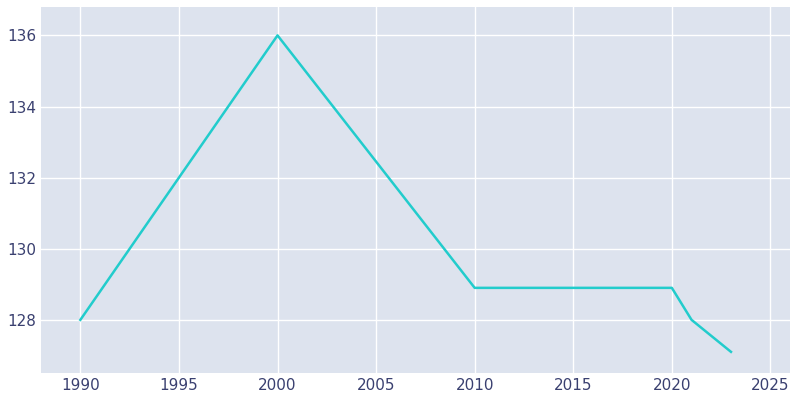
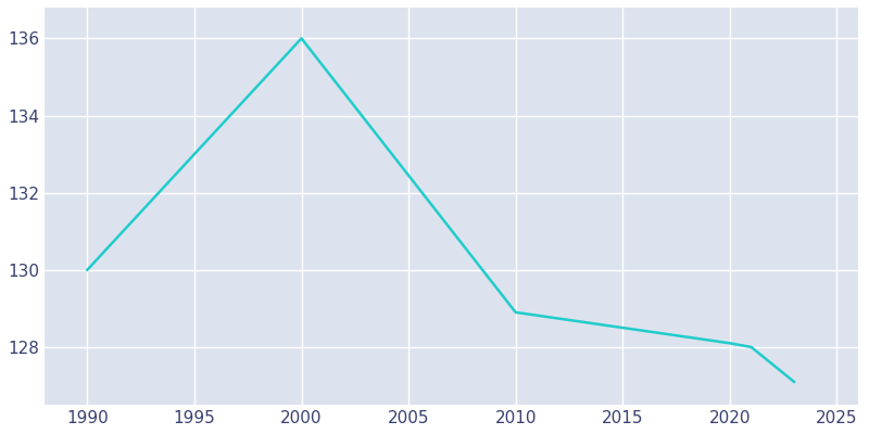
1990: 128.0 -> 130.0
2020: 128.9 -> 128.1
